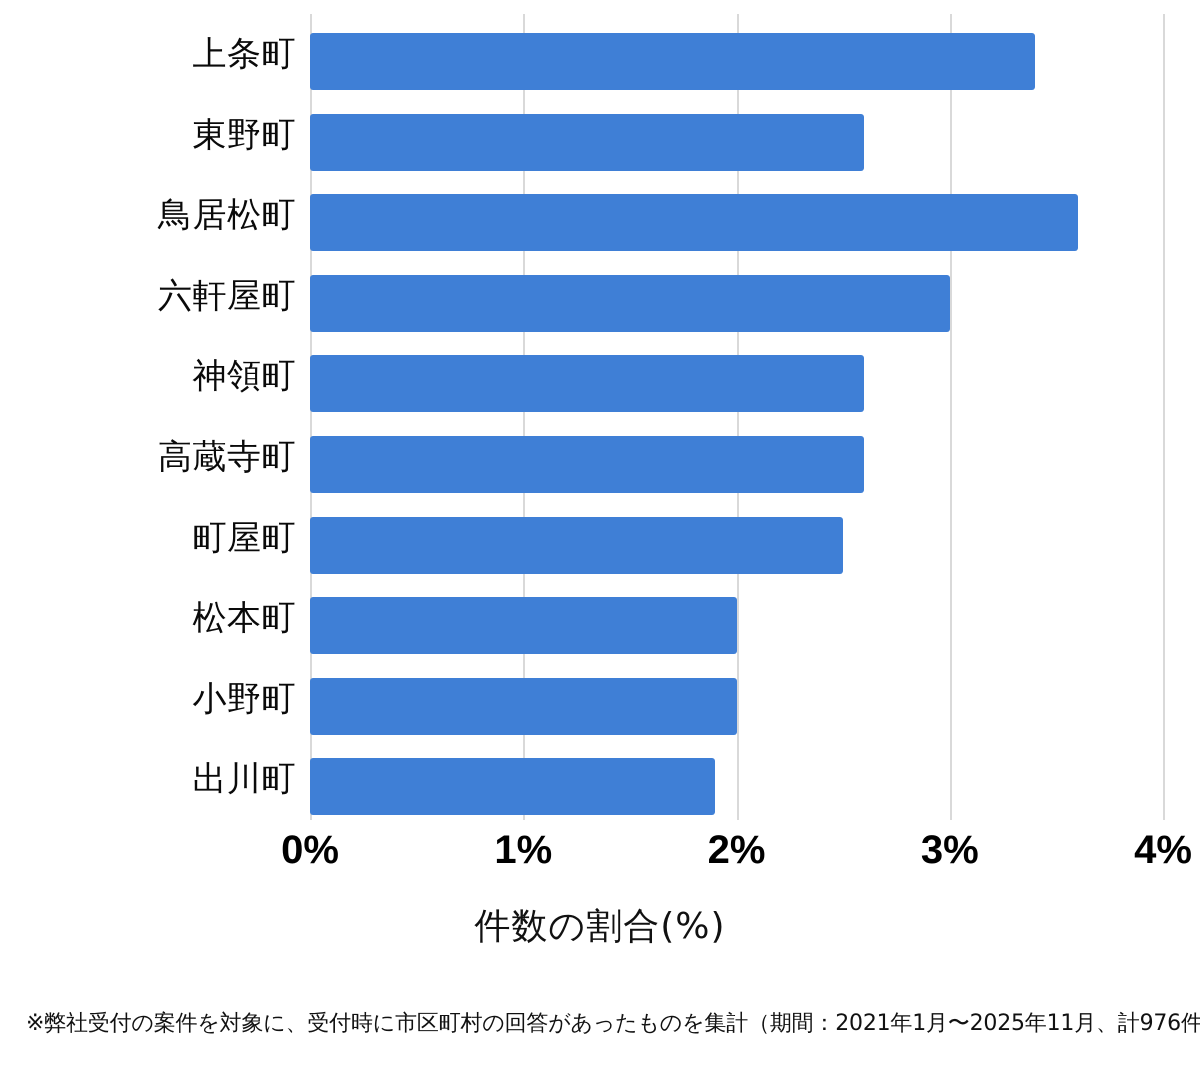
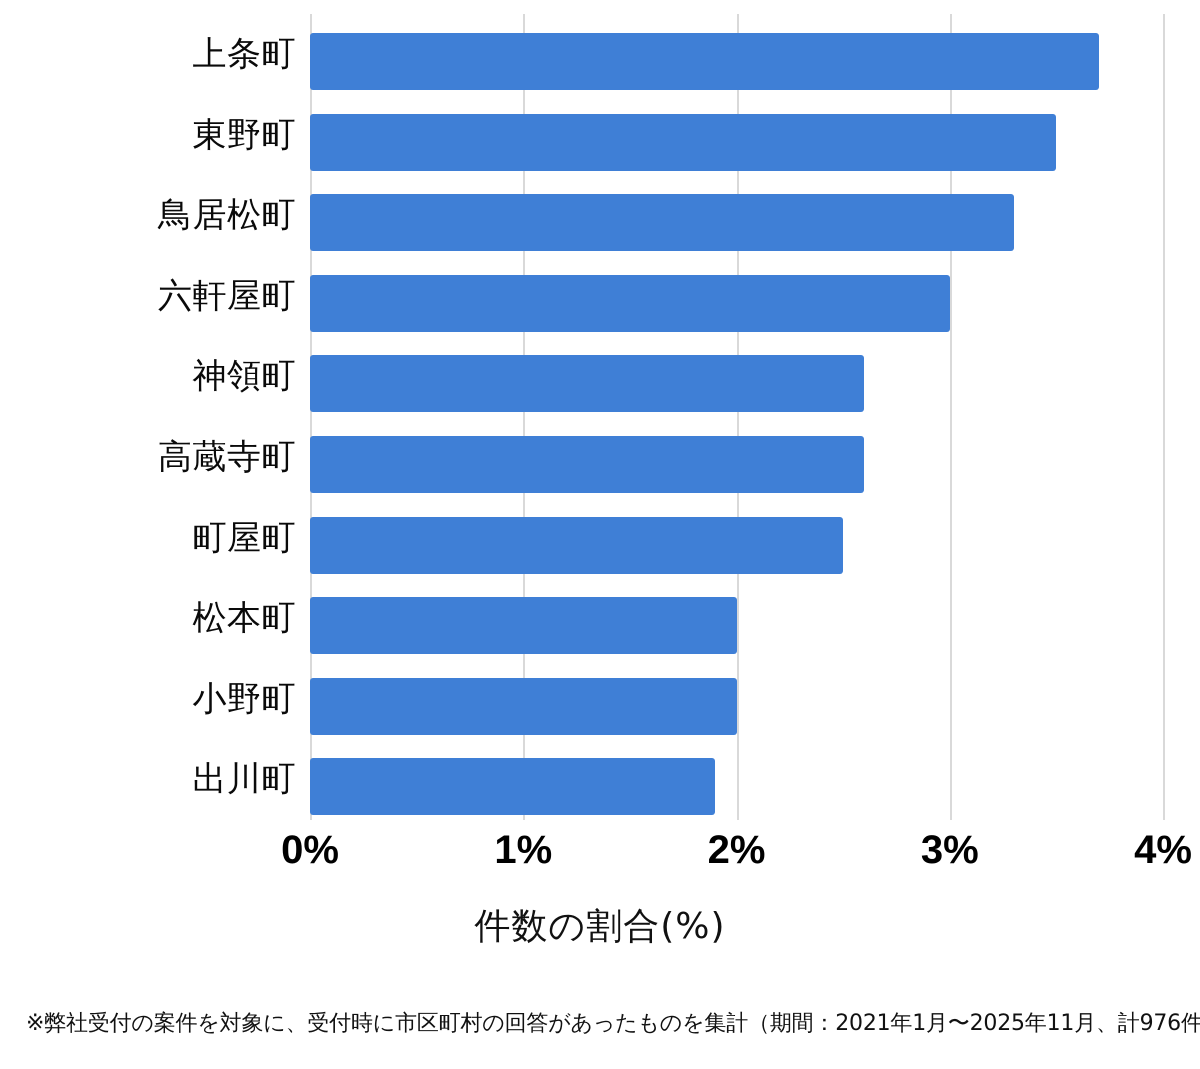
上条町: 3.4% -> 3.7%
東野町: 2.6% -> 3.5%
鳥居松町: 3.6% -> 3.3%
